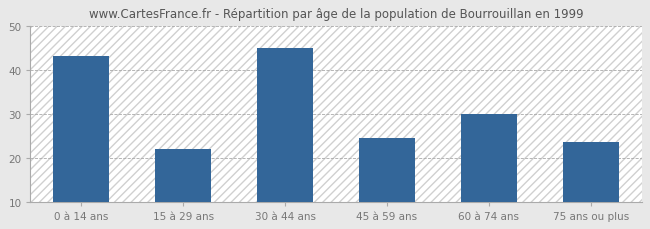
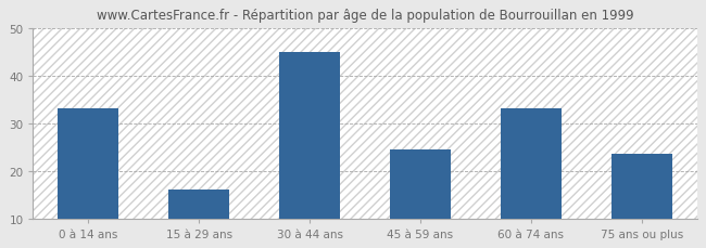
0 à 14 ans: 43.0 -> 33.0
15 à 29 ans: 22.0 -> 16.0
60 à 74 ans: 30.0 -> 33.0
